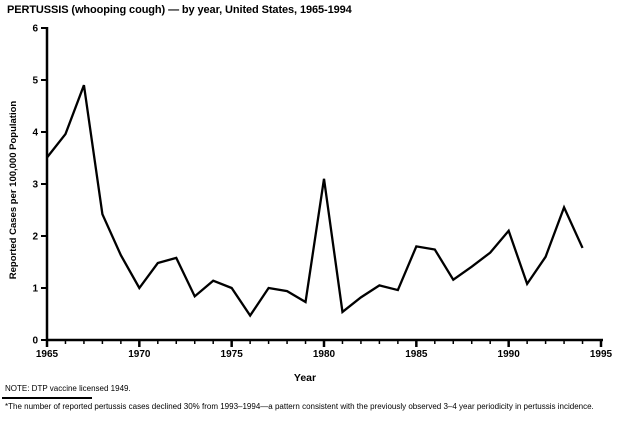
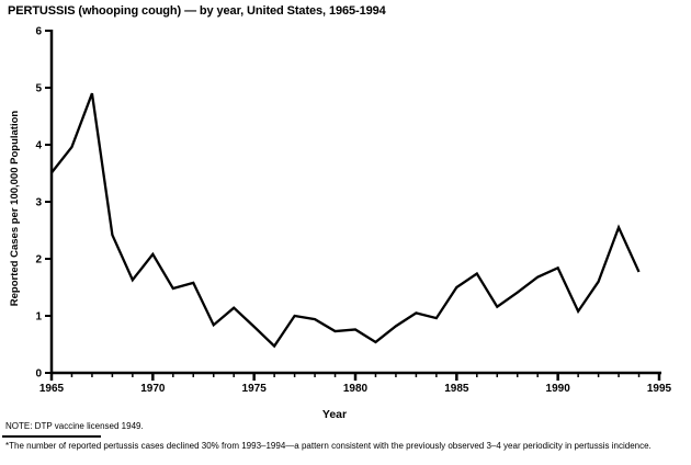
1970: 1.0 -> 2.1
1975: 1.0 -> 0.8
1980: 3.1 -> 0.8
1985: 1.8 -> 1.5
1990: 2.1 -> 1.8
